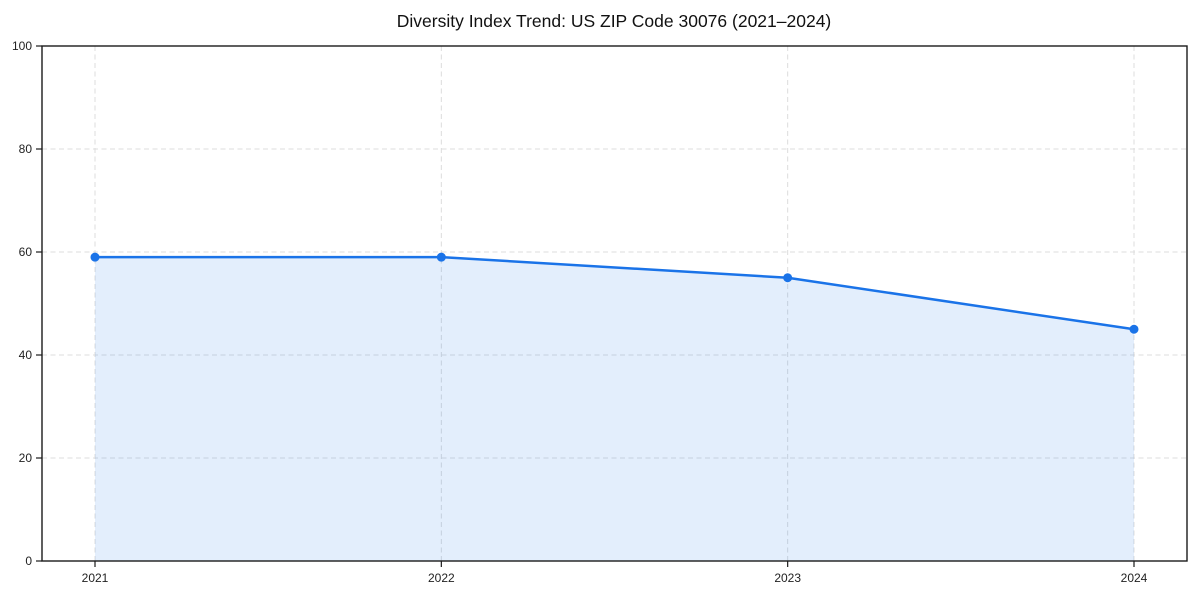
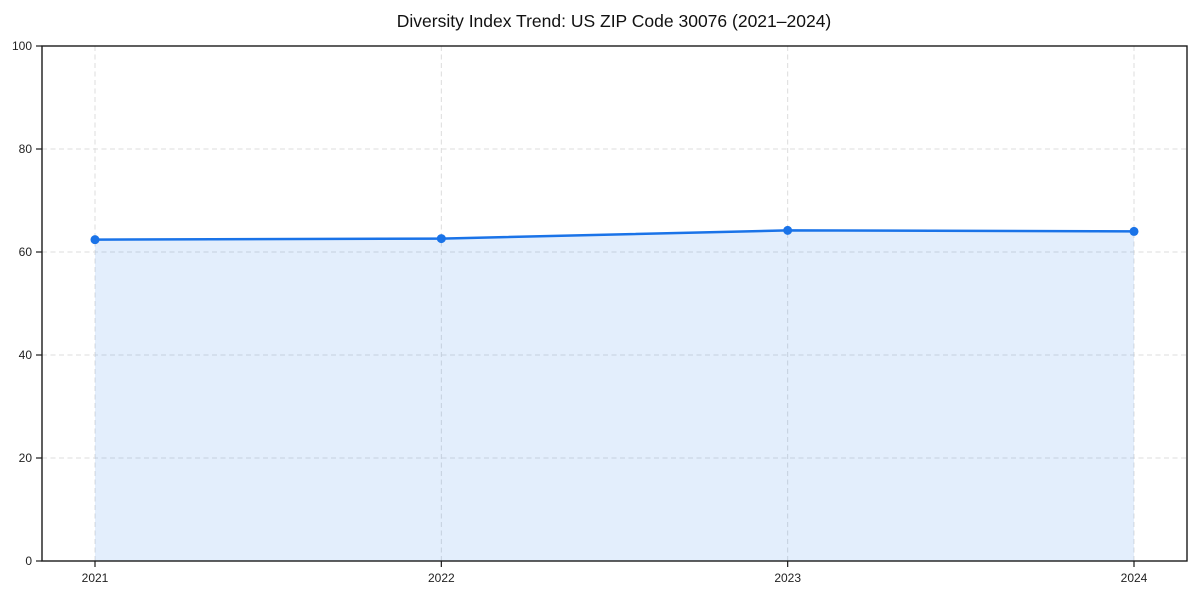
2021: 59 -> 62
2022: 59 -> 63
2023: 55 -> 64
2024: 45 -> 64
